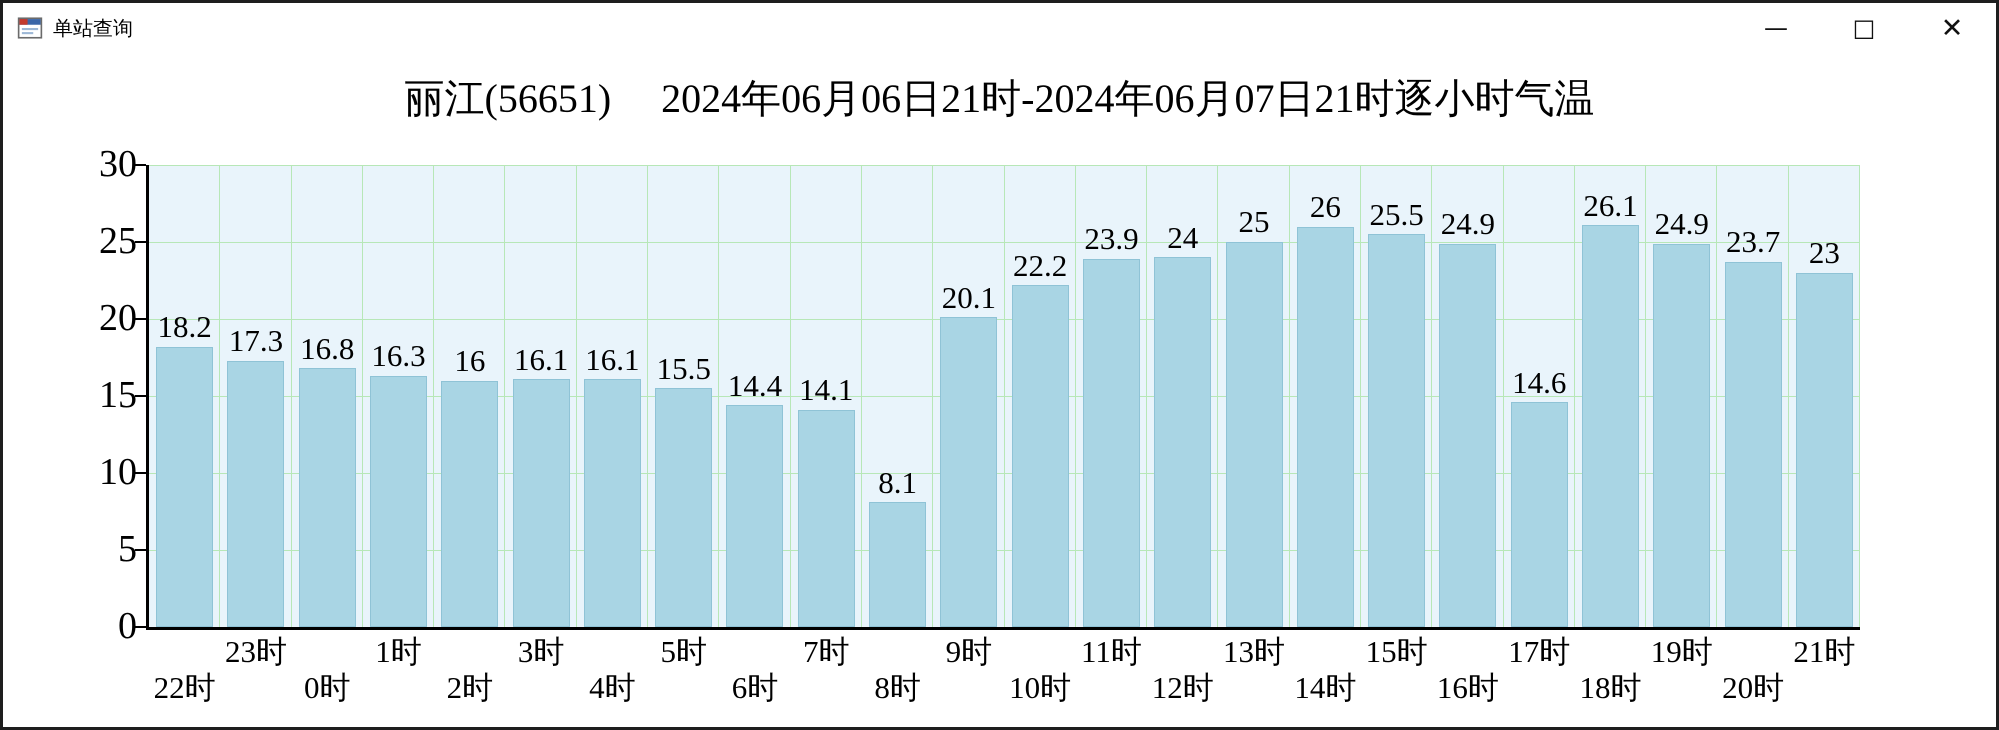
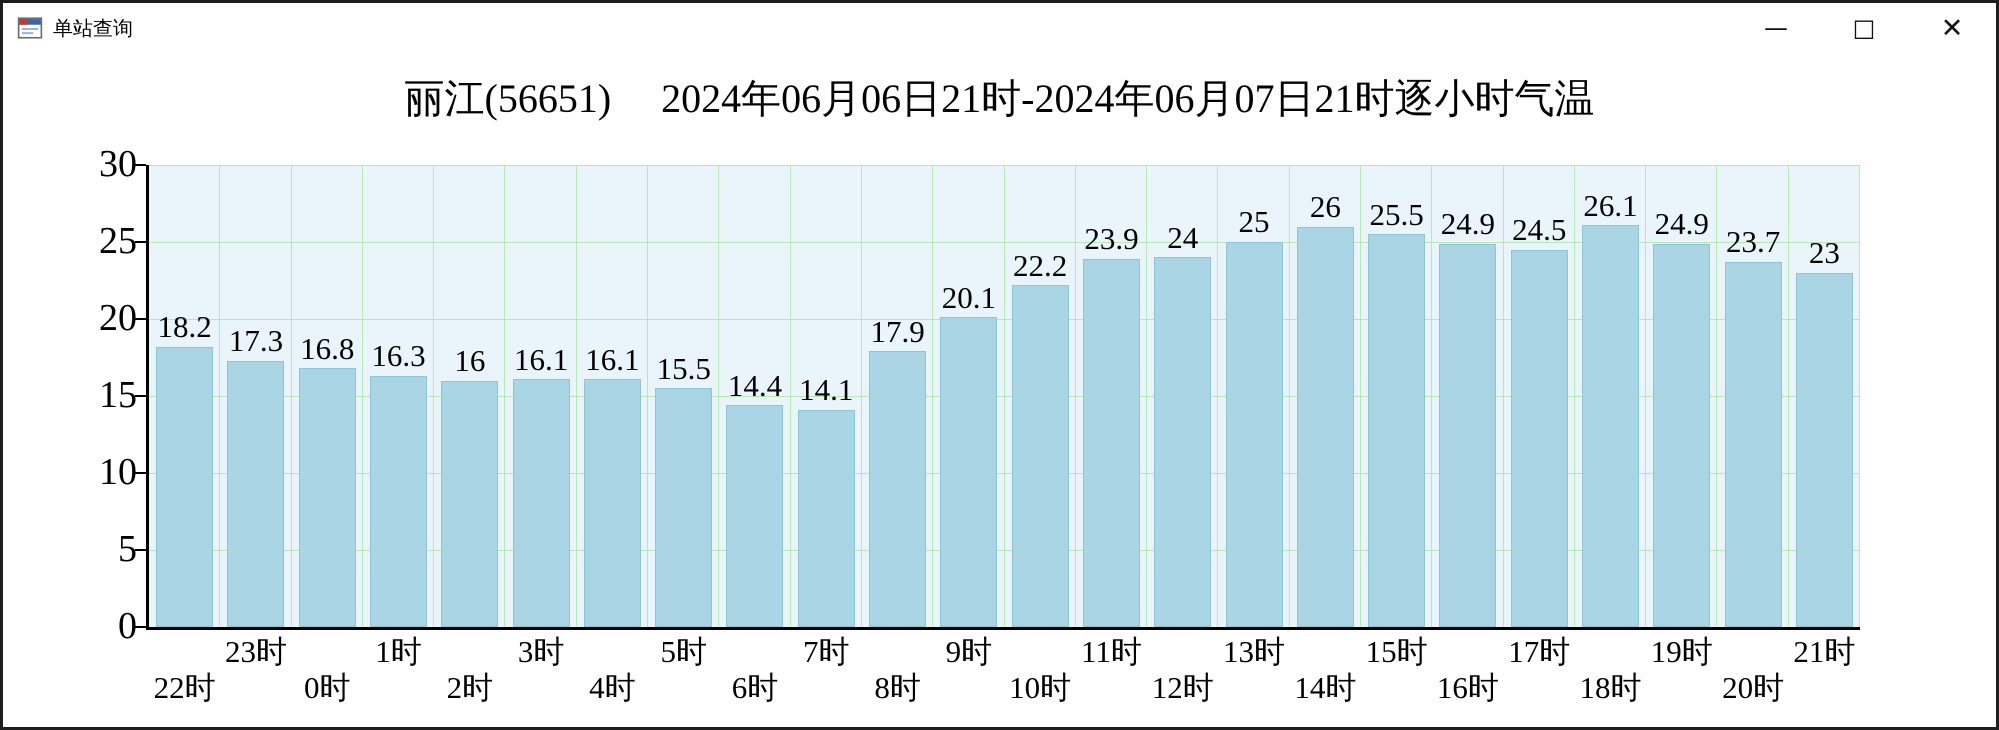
8时: 8.1 -> 17.9
17时: 14.6 -> 24.5
